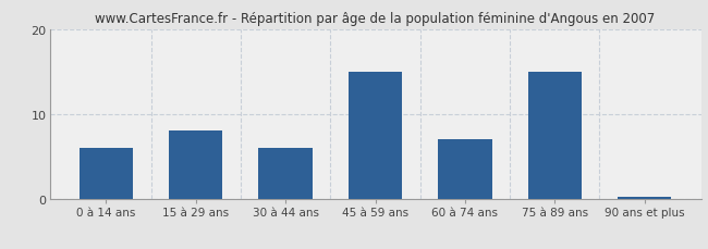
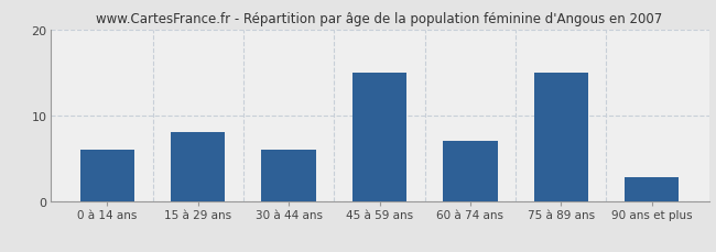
90 ans et plus: 0.3 -> 2.8
